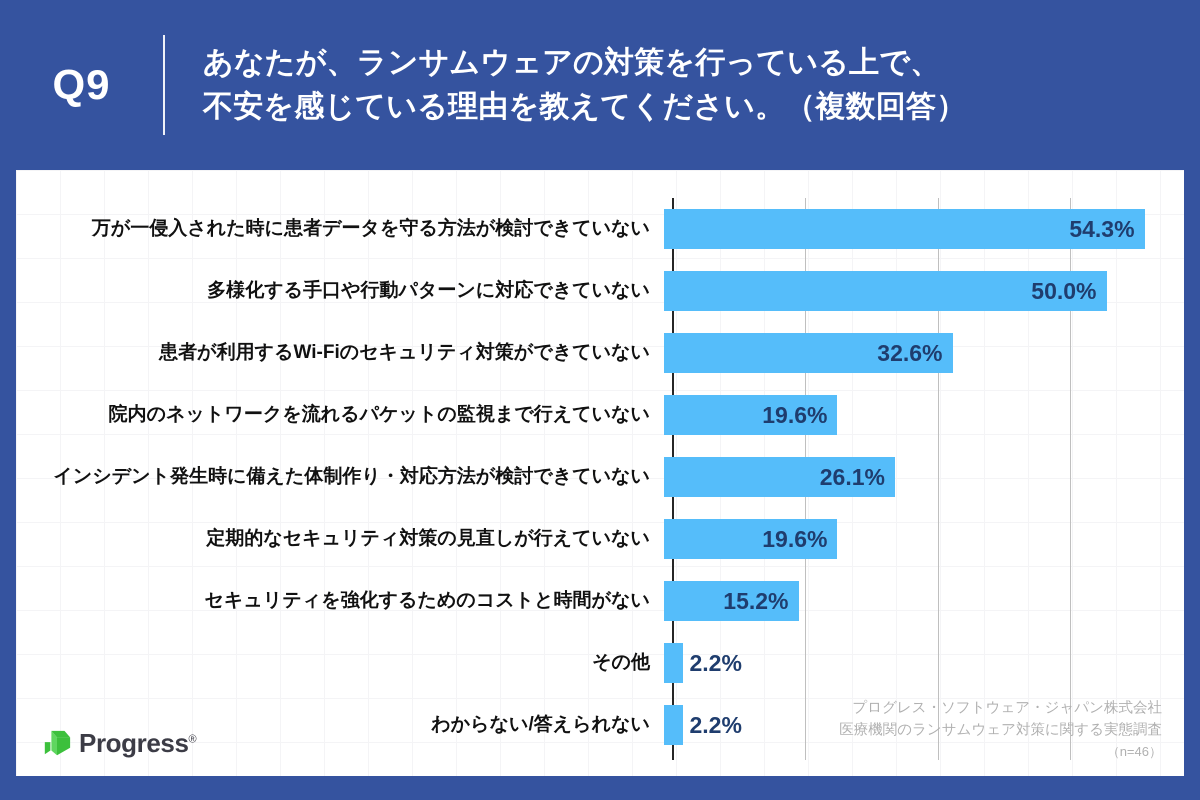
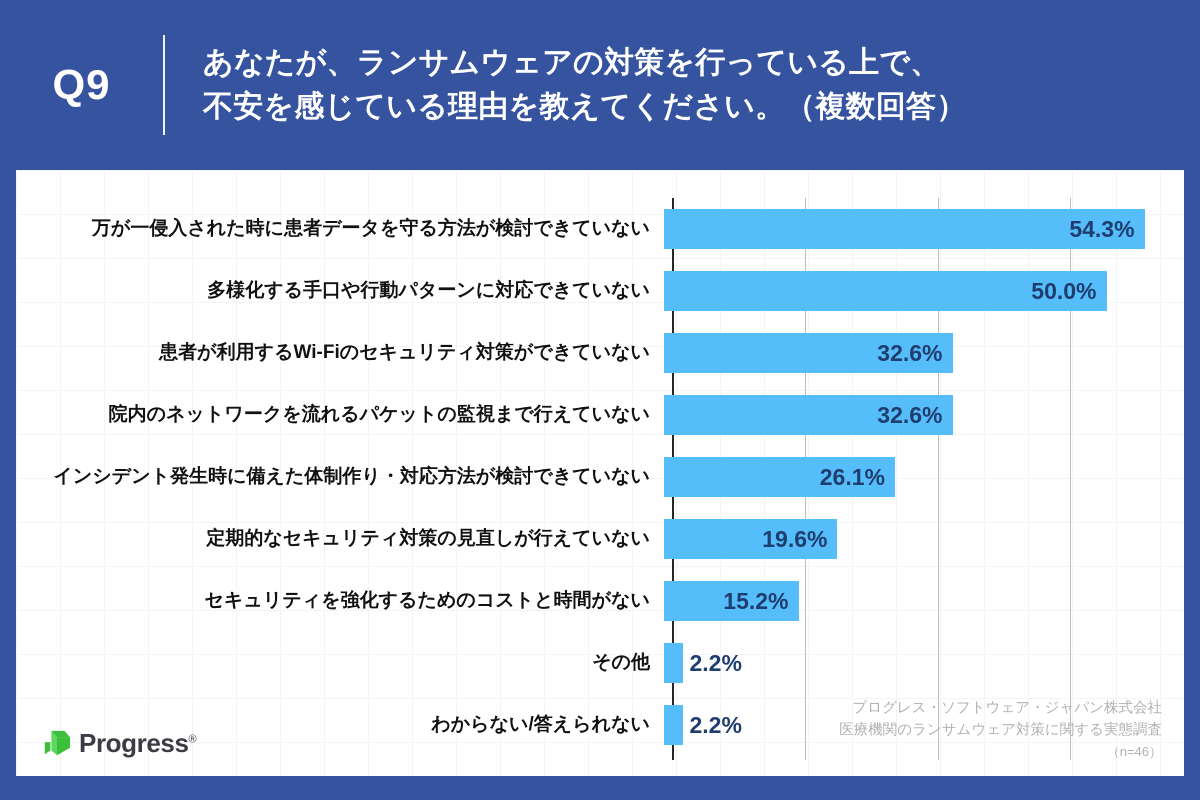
院内のネットワークを流れるパケットの監視まで行えていない: 19.6% -> 32.6%
